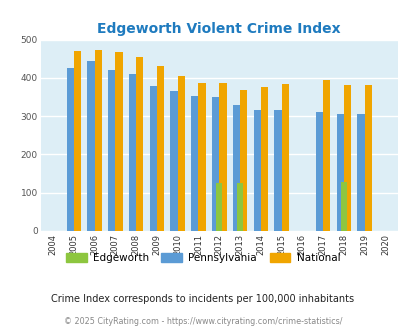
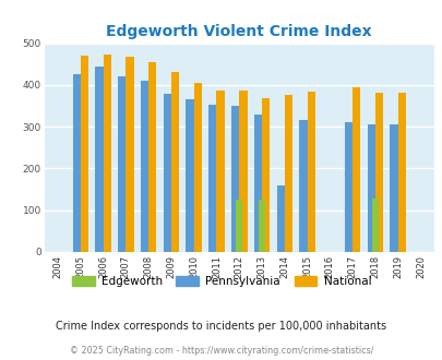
Pennsylvania/2014: 315 -> 160
